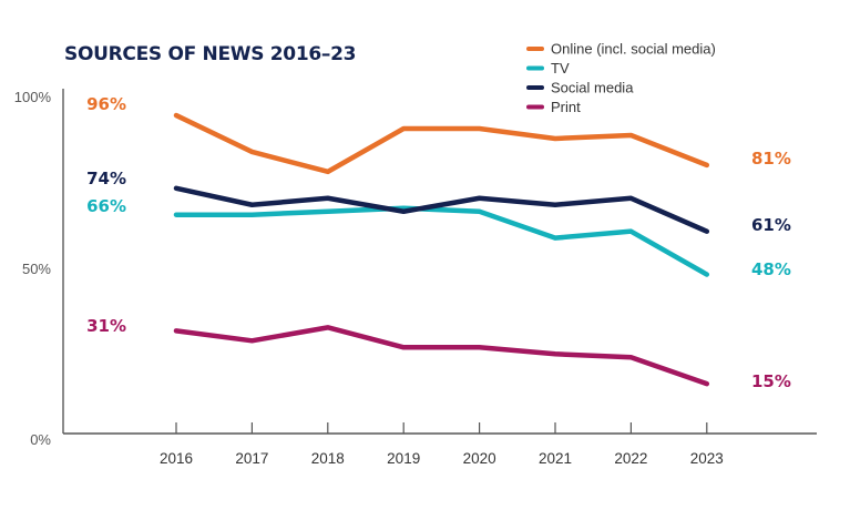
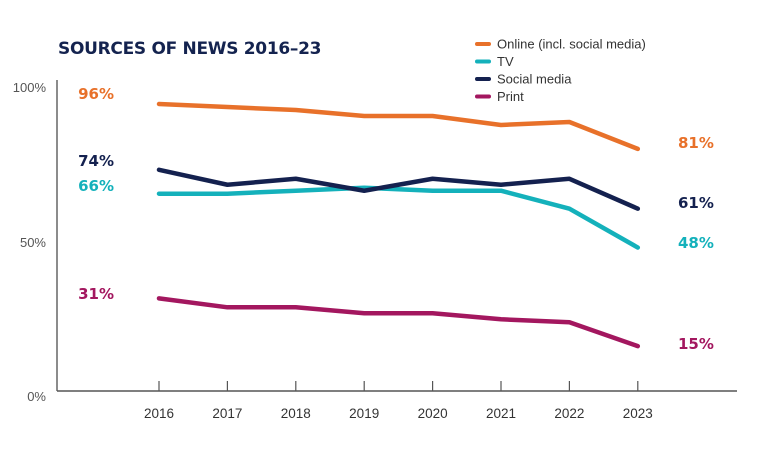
Online (incl. social media)/2017: 85% -> 95%
Online (incl. social media)/2018: 79% -> 94%
Print/2018: 32% -> 28%
TV/2021: 59% -> 67%
